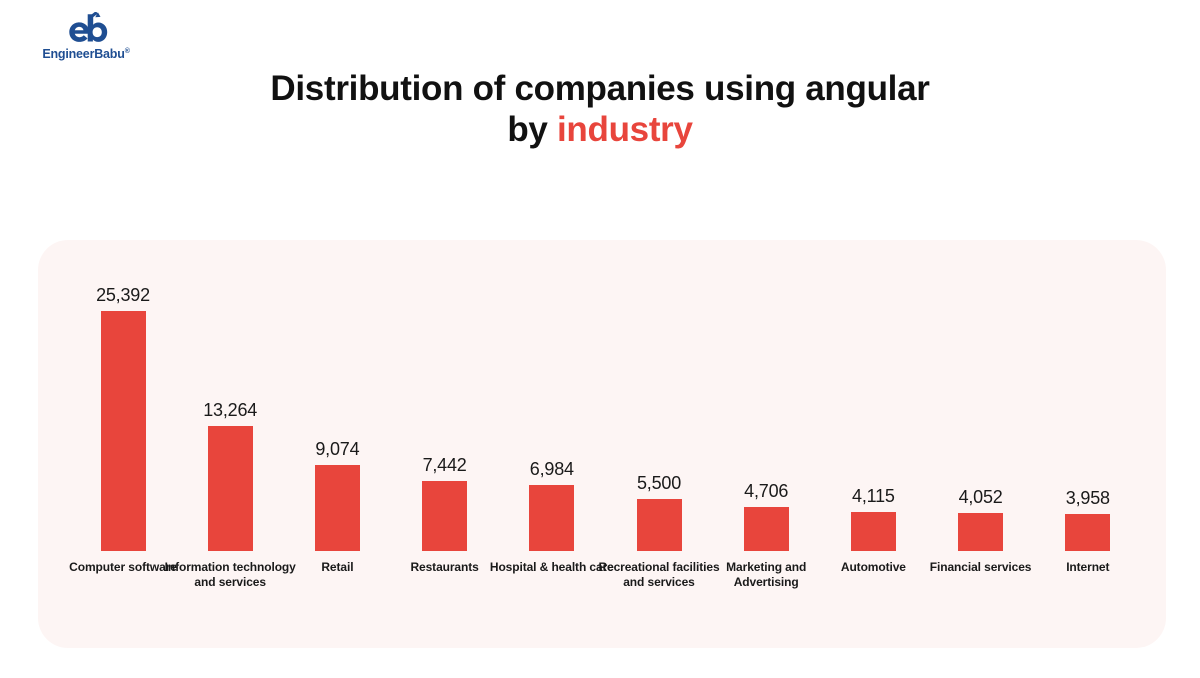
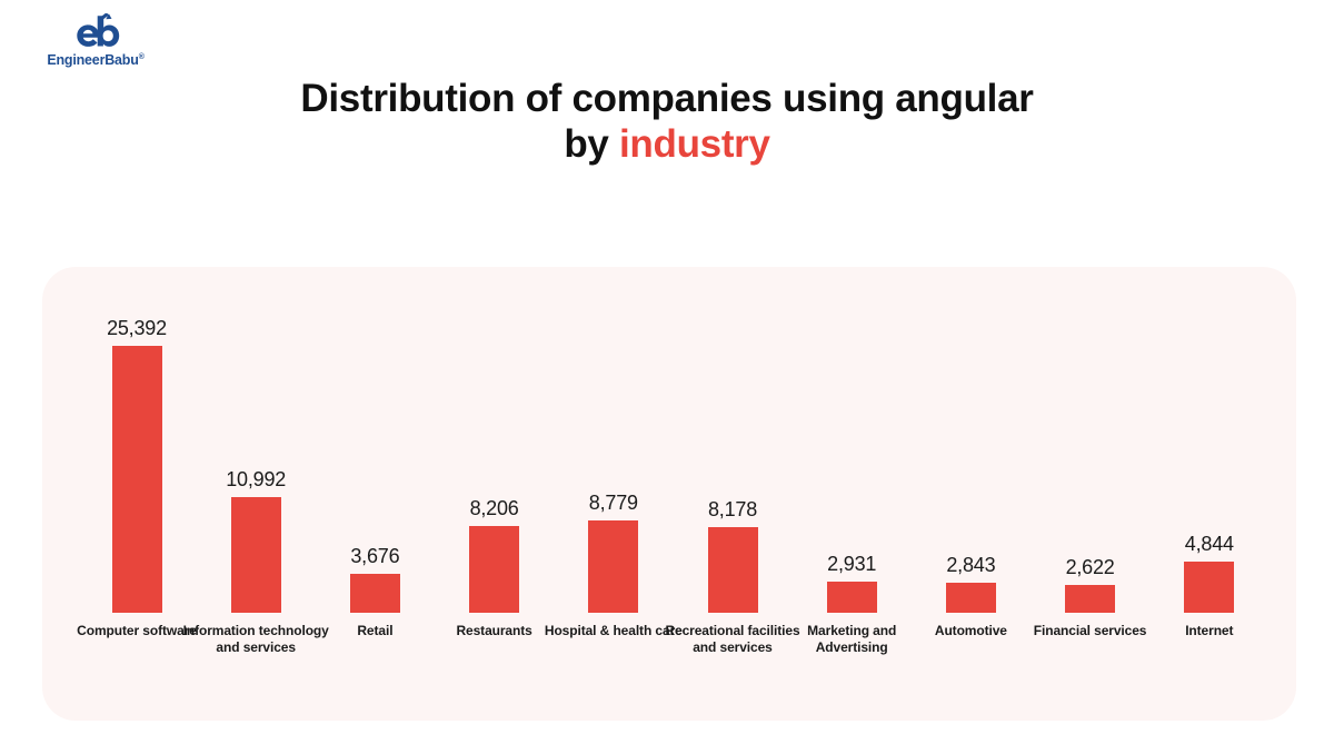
Information technology and services: 13,264 -> 10,992
Retail: 9,074 -> 3,676
Restaurants: 7,442 -> 8,206
Hospital & health care: 6,984 -> 8,779
Recreational facilities and services: 5,500 -> 8,178
Marketing and Advertising: 4,706 -> 2,931
Automotive: 4,115 -> 2,843
Financial services: 4,052 -> 2,622
Internet: 3,958 -> 4,844
